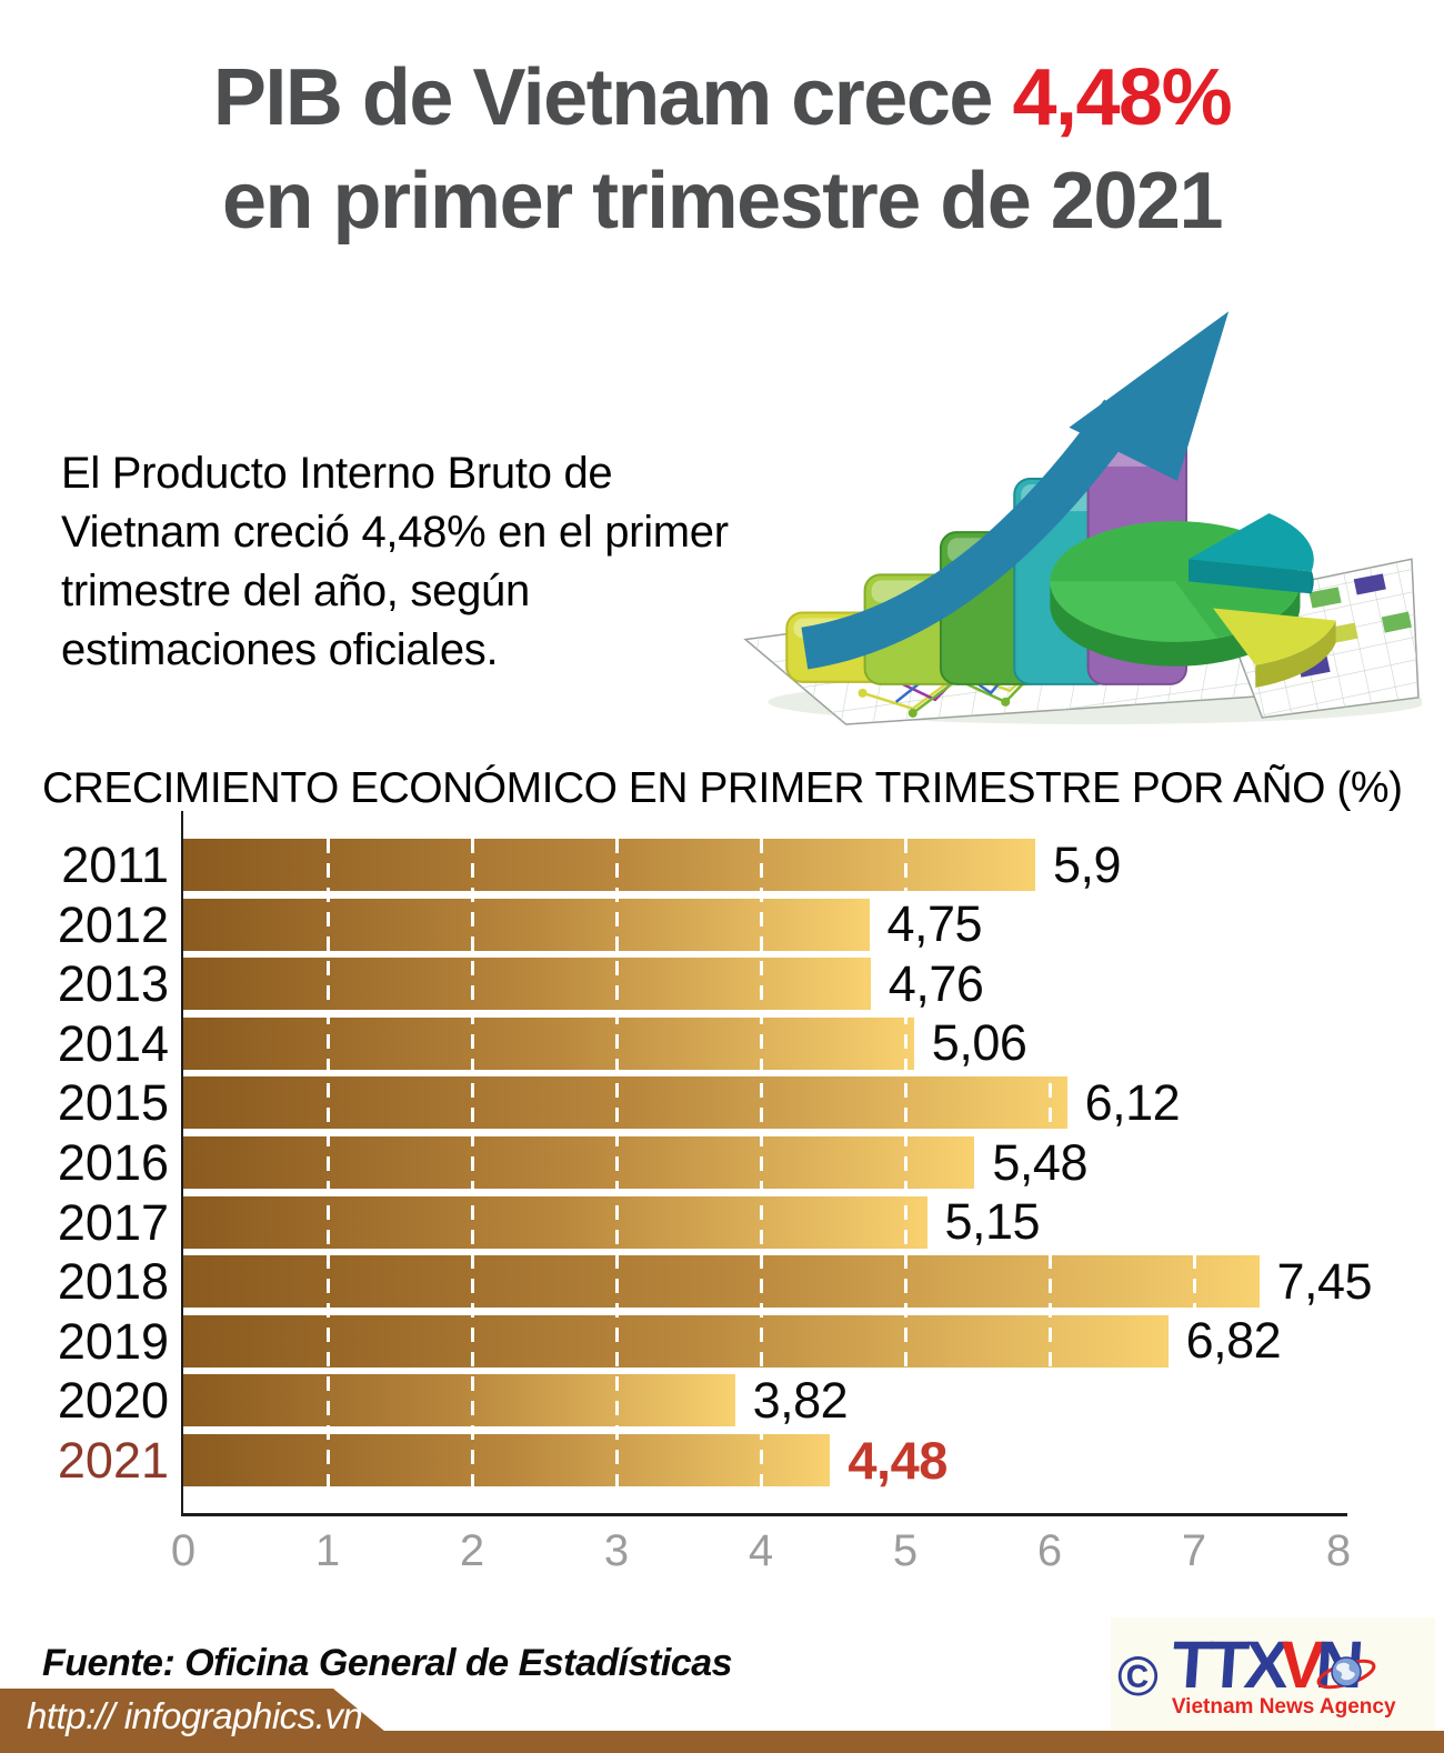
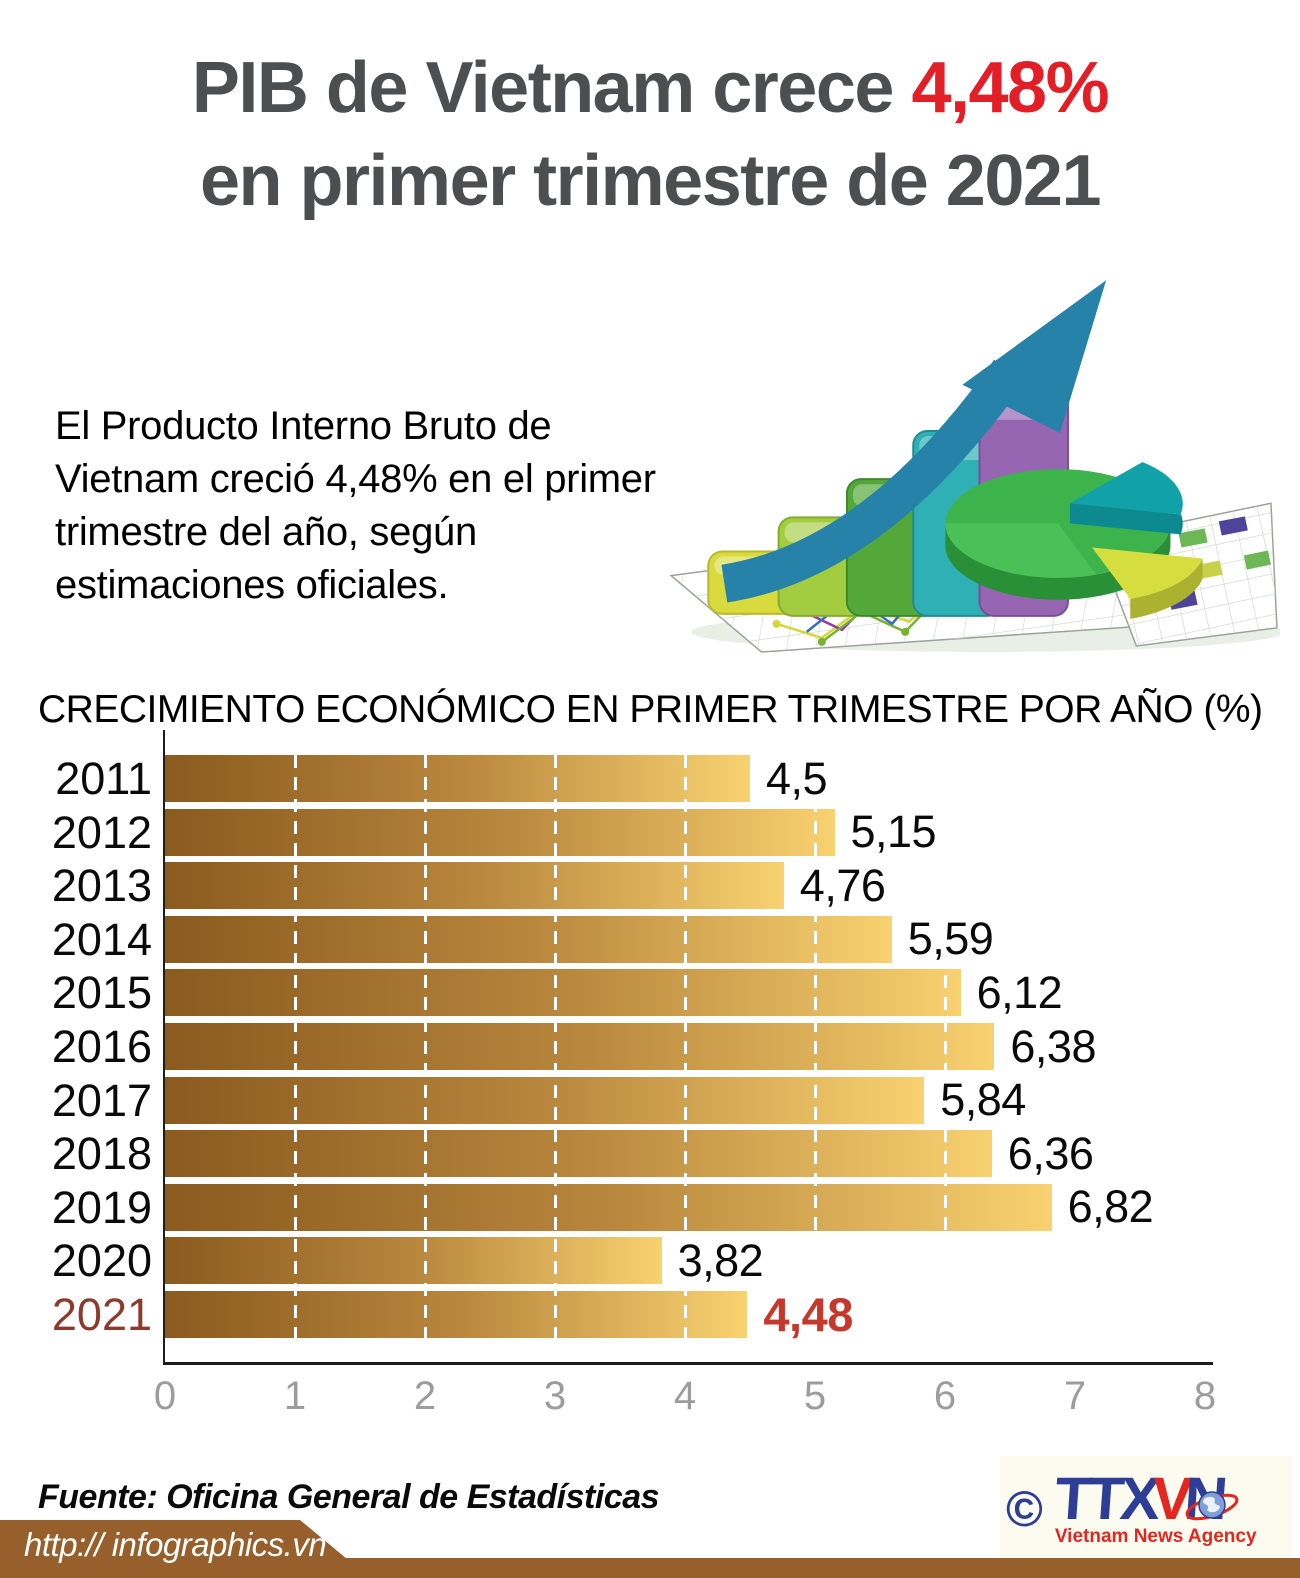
2011: 5,9 -> 4,5
2012: 4,75 -> 5,15
2014: 5,06 -> 5,59
2016: 5,48 -> 6,38
2017: 5,15 -> 5,84
2018: 7,45 -> 6,36
